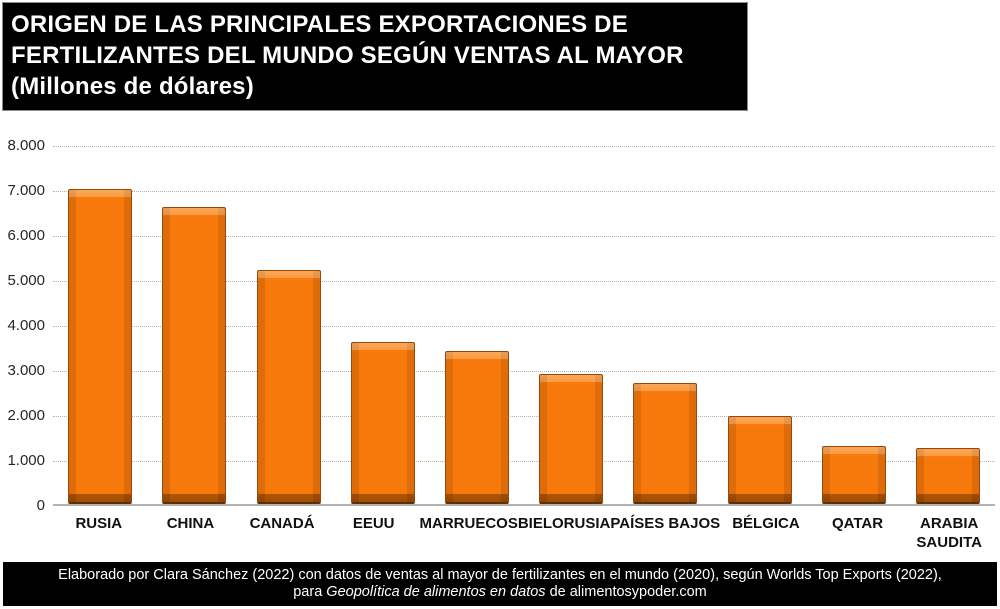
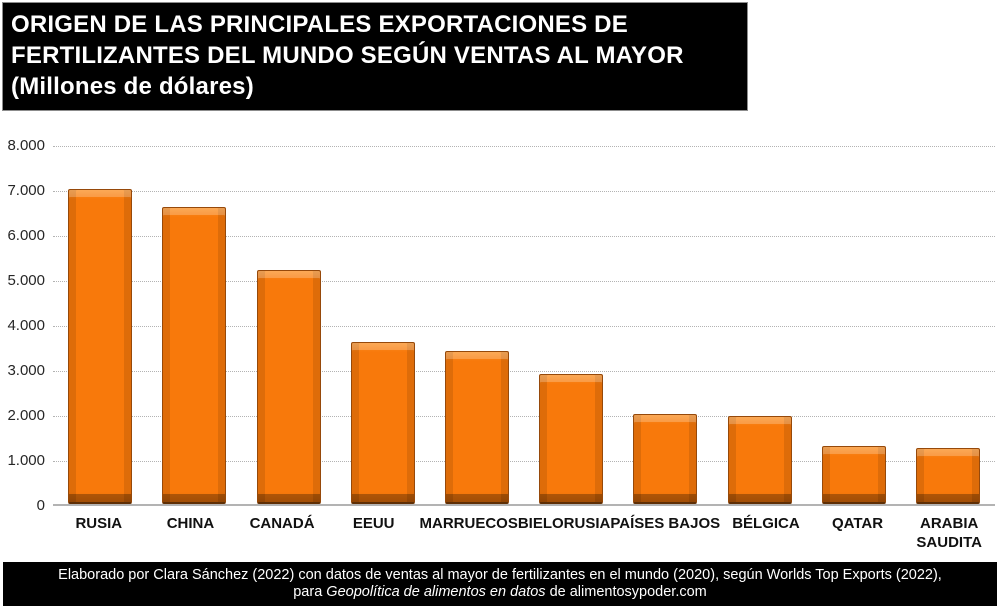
PAÍSES BAJOS: 2700 -> 2000
